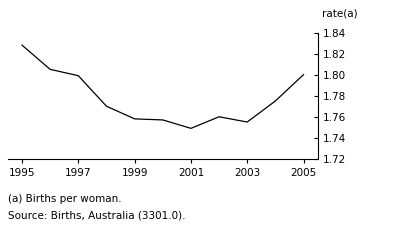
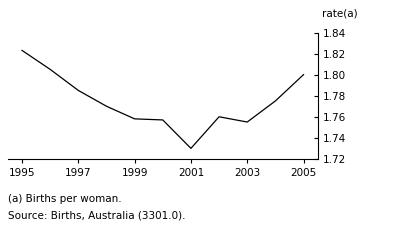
1995: 1.828 -> 1.823
1997: 1.799 -> 1.785
2001: 1.749 -> 1.730
